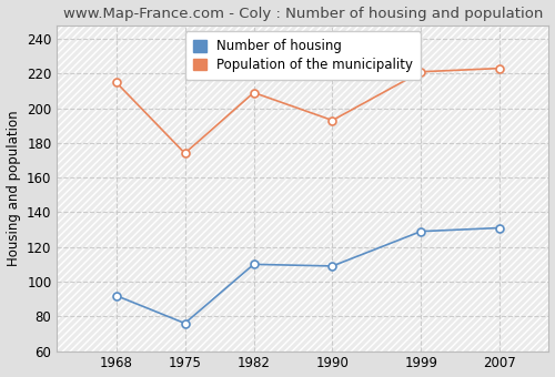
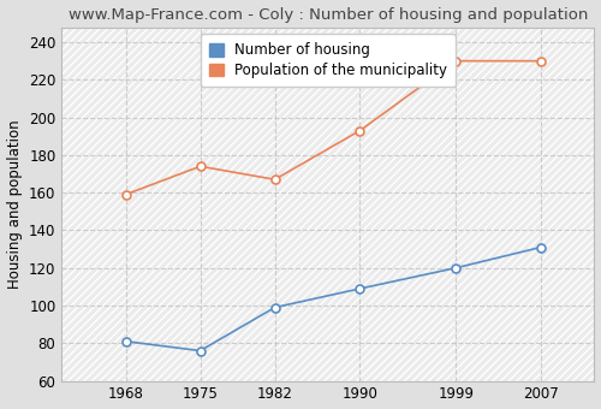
Number of housing/1968: 92 -> 81
Population of the municipality/1968: 215 -> 159
Number of housing/1982: 110 -> 99
Population of the municipality/1982: 209 -> 167
Number of housing/1999: 129 -> 120
Population of the municipality/1999: 221 -> 230
Population of the municipality/2007: 223 -> 230
